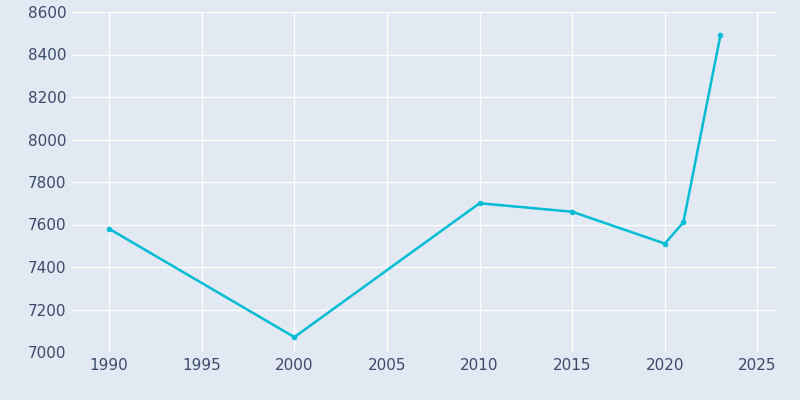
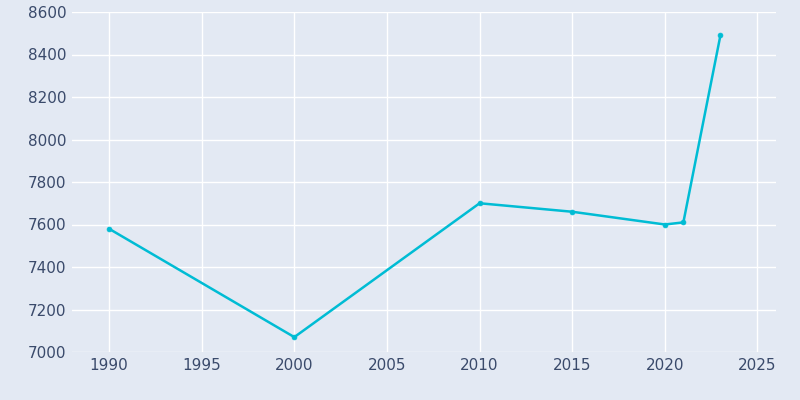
2020: 7510 -> 7600
